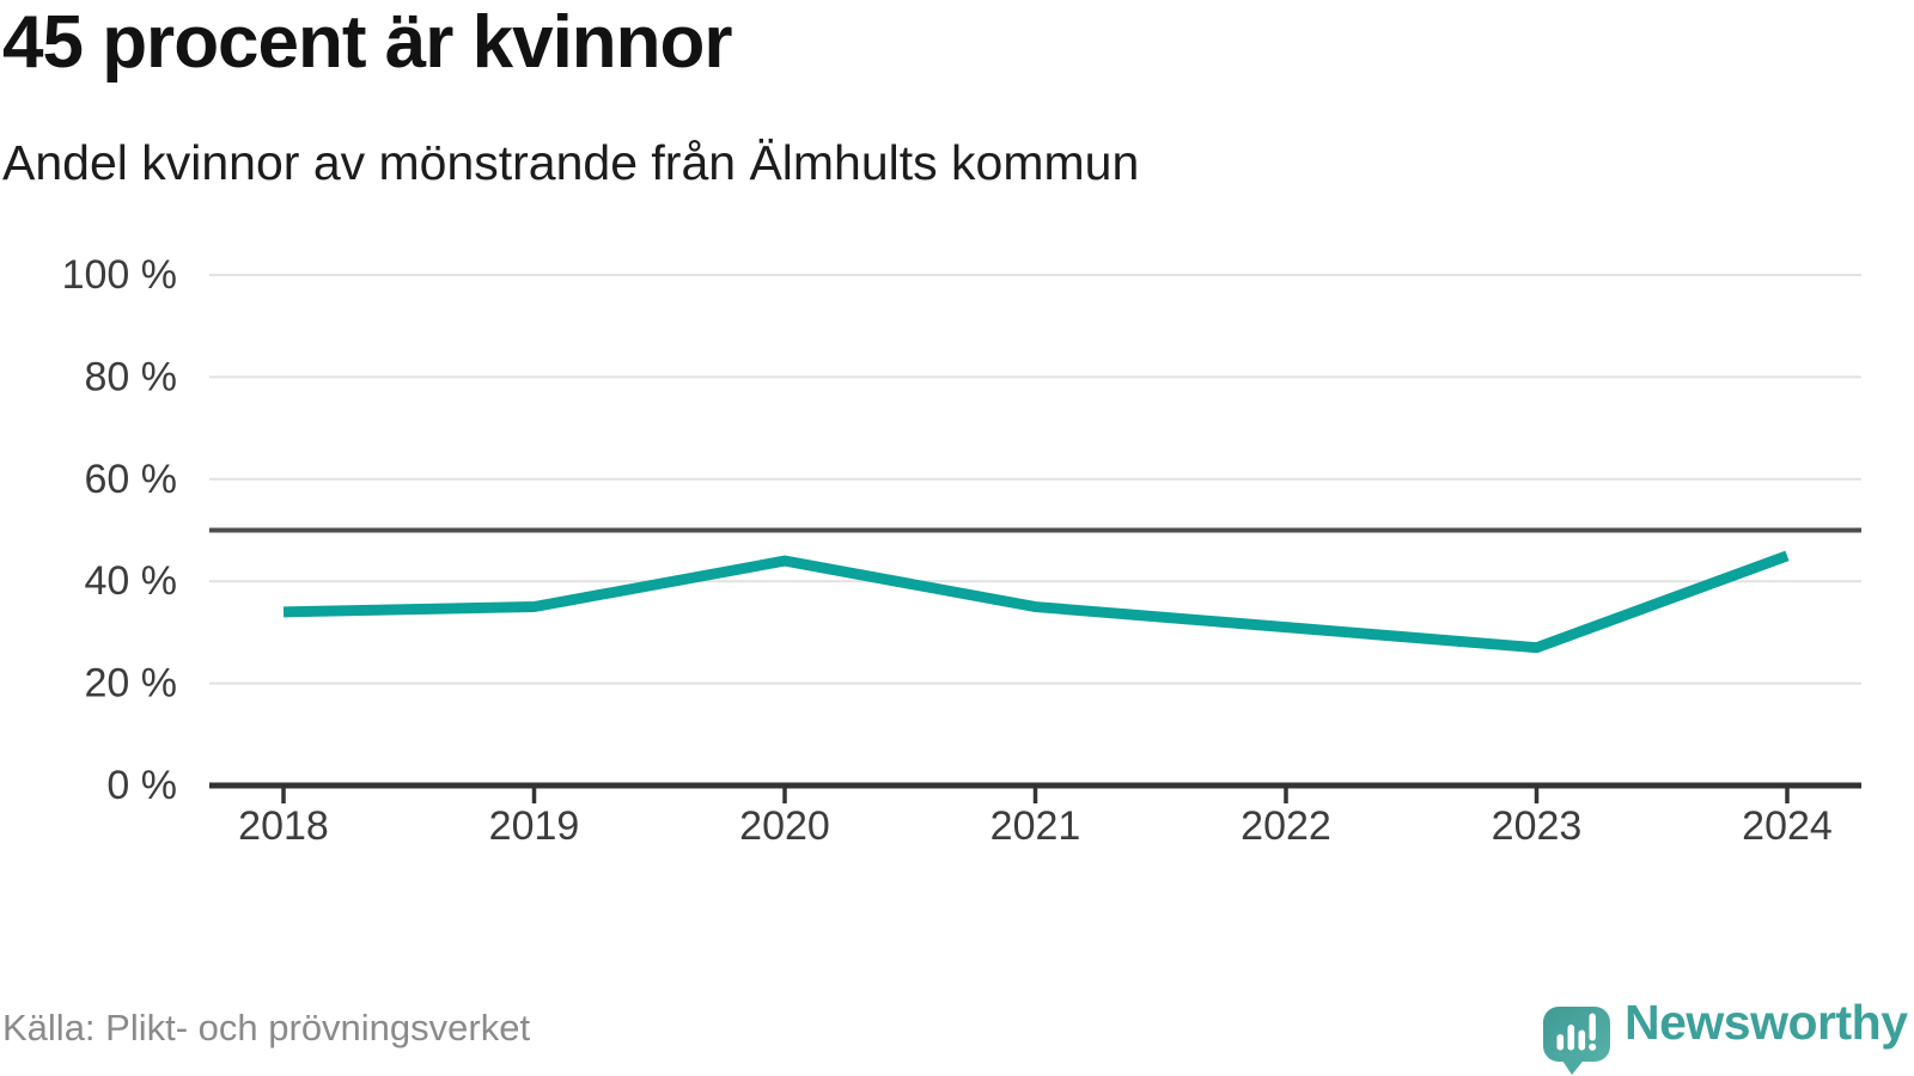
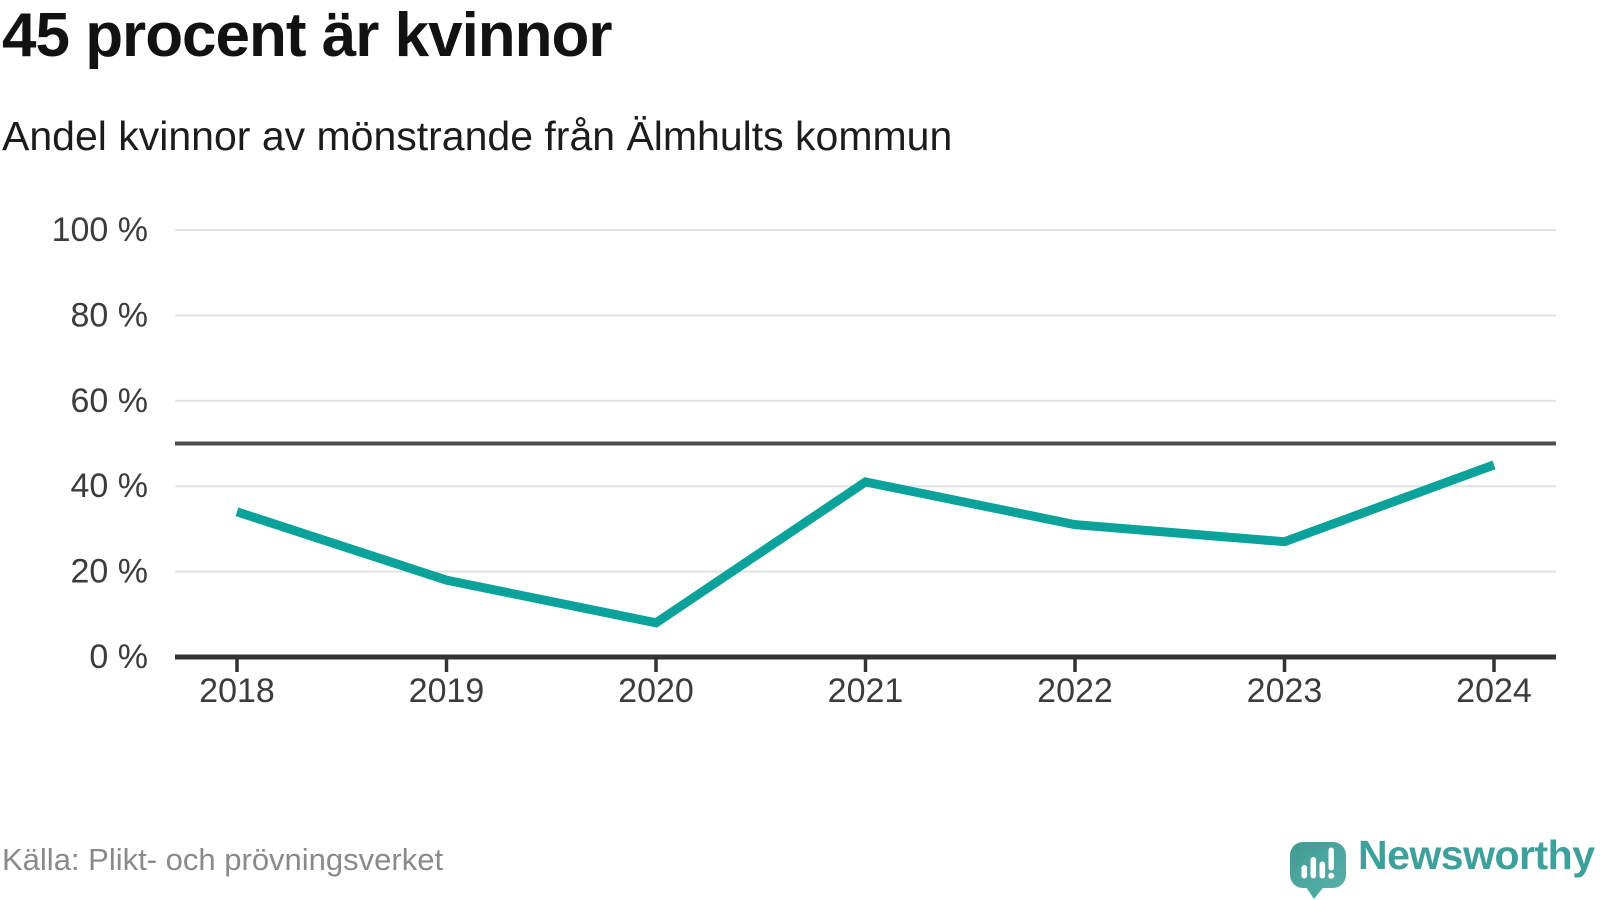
2019: 35% -> 18%
2020: 44% -> 8%
2021: 35% -> 41%
